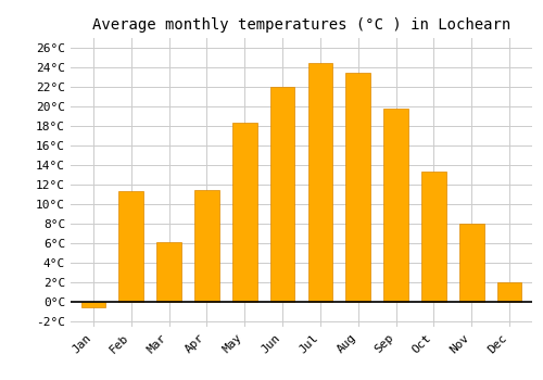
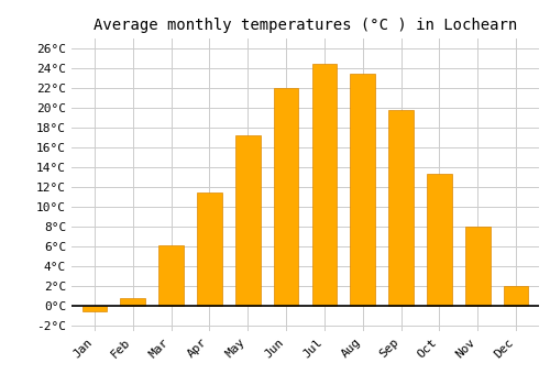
Feb: 11.4°C -> 0.8°C
May: 18.4°C -> 17.2°C
